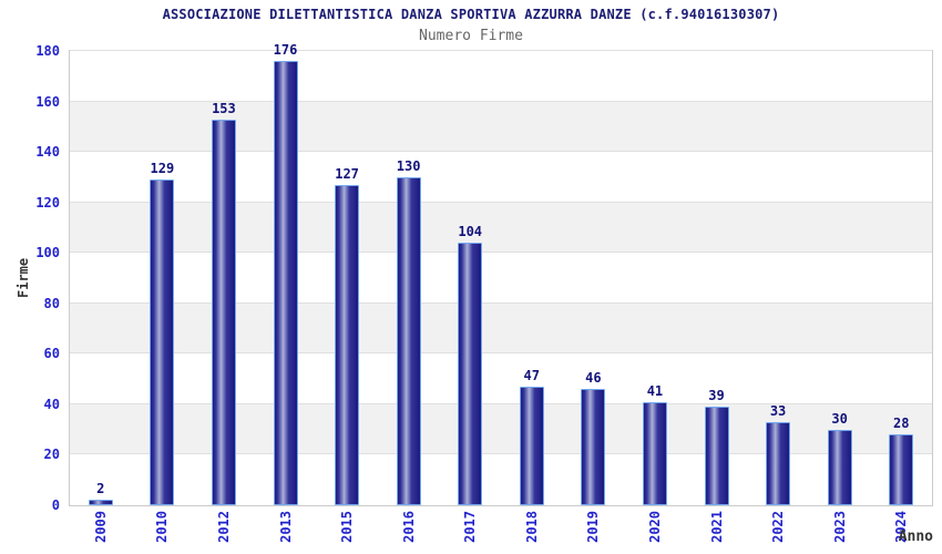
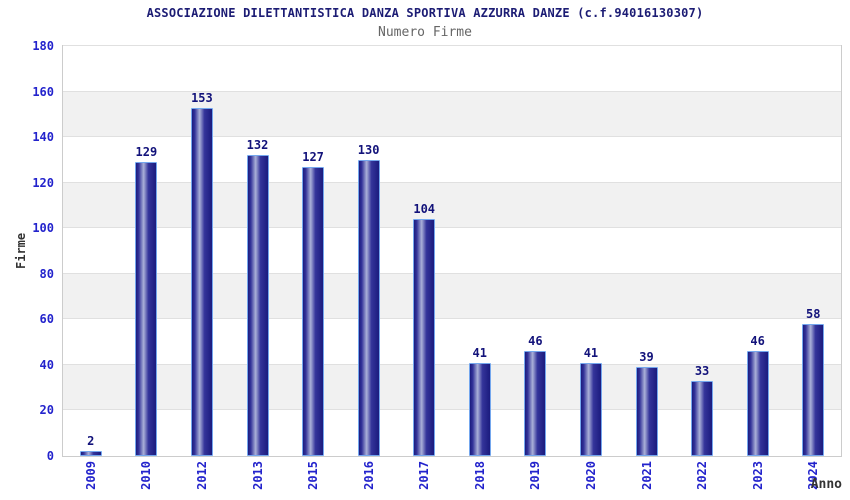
2013: 176 -> 132
2018: 47 -> 41
2023: 30 -> 46
2024: 28 -> 58
